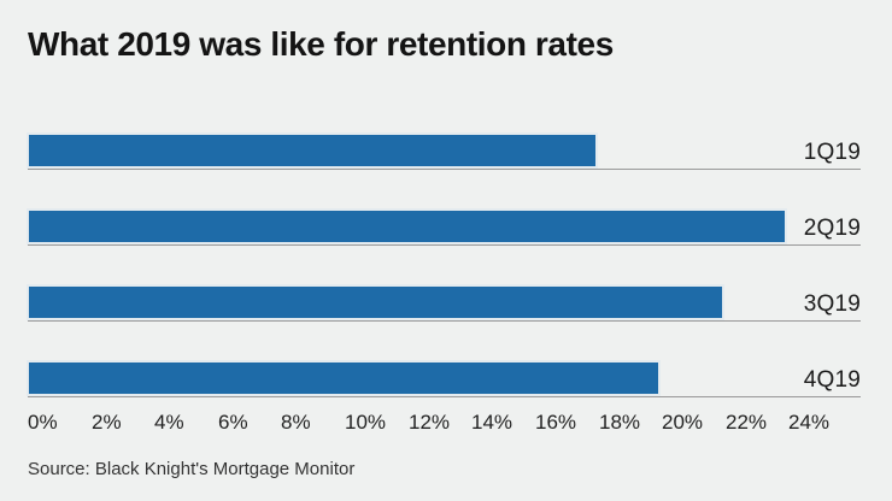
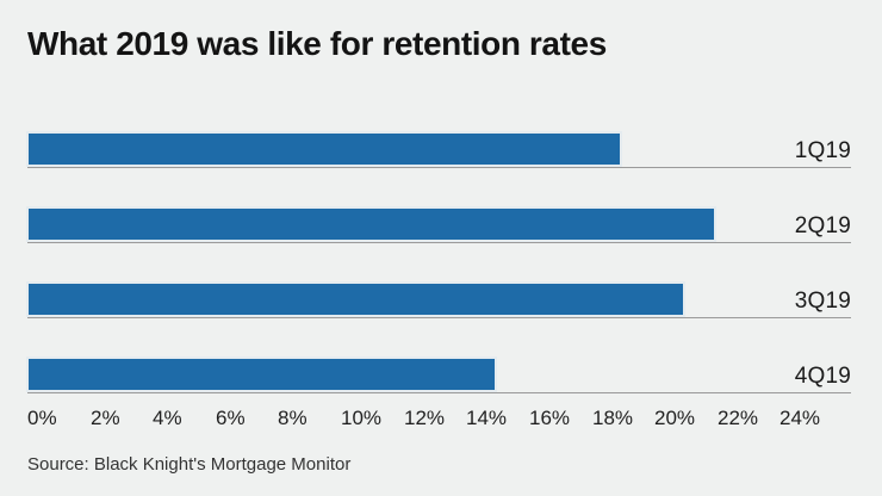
1Q19: 18% -> 19%
2Q19: 24% -> 22%
3Q19: 22% -> 21%
4Q19: 20% -> 15%
